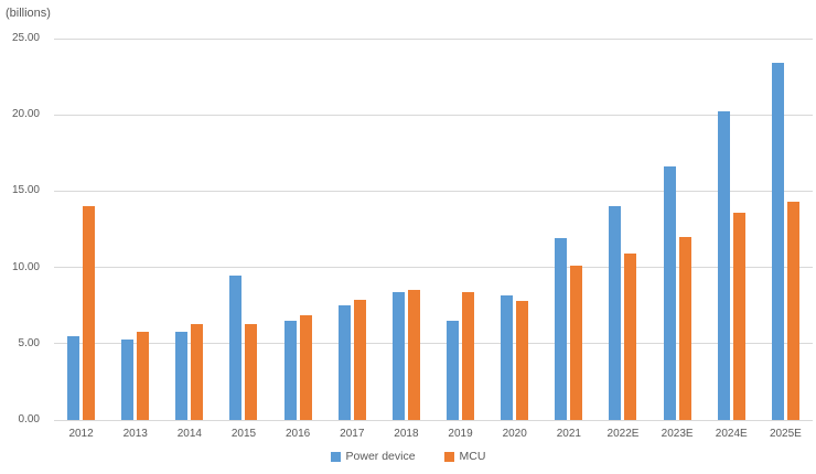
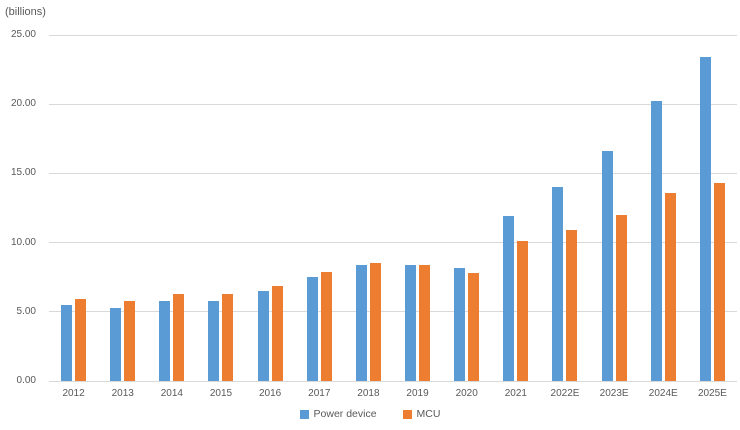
MCU/2012: 14.0 -> 5.9
Power device/2015: 9.5 -> 5.8
Power device/2019: 6.5 -> 8.4
